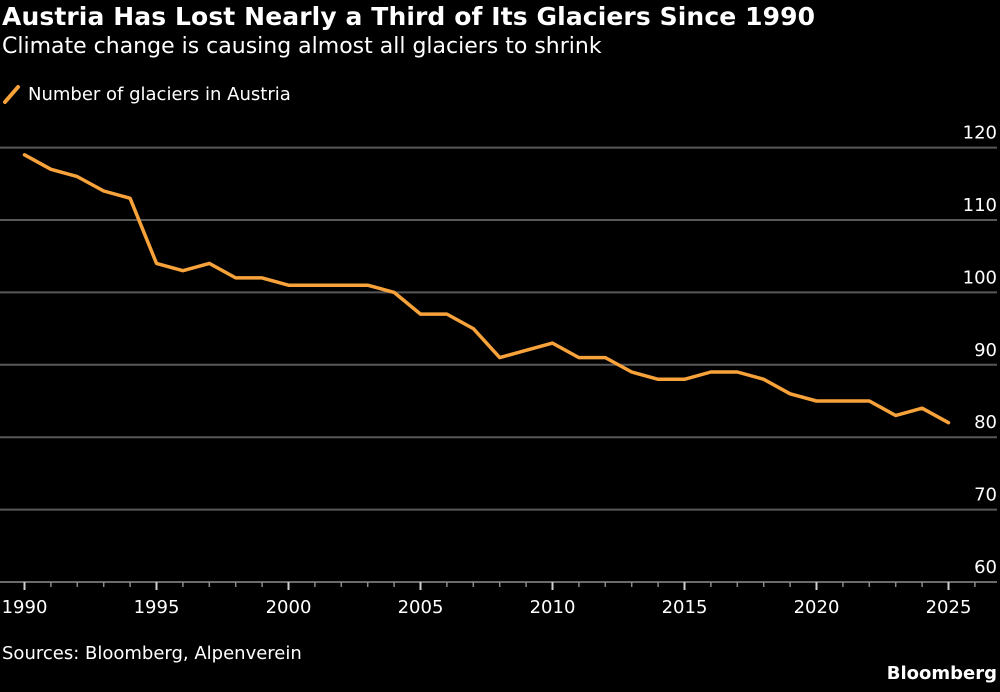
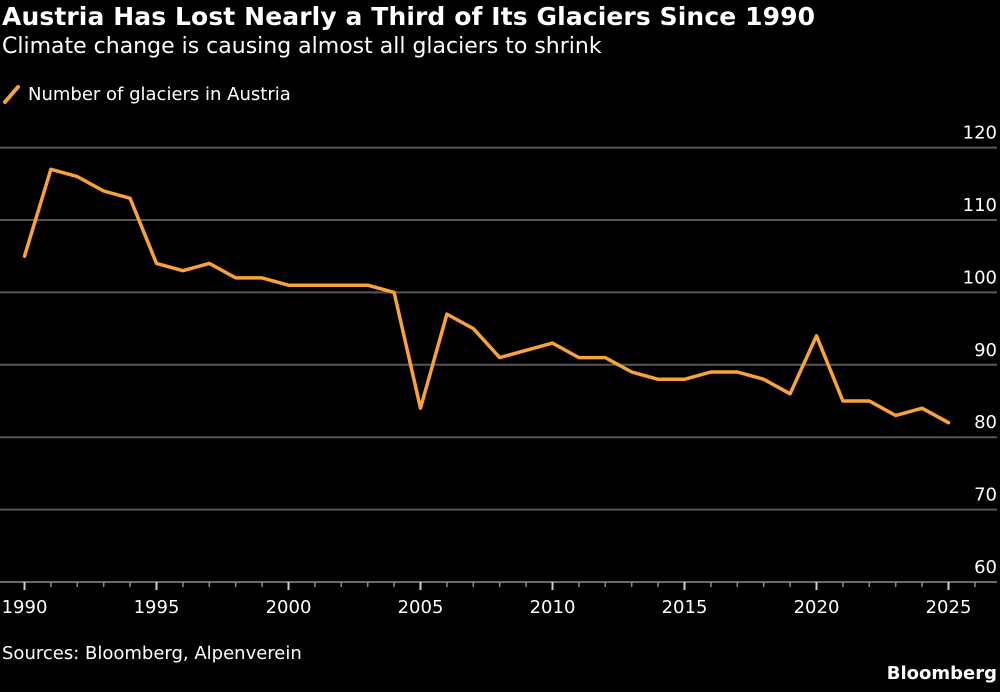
1990: 119 -> 105
2005: 97 -> 84
2020: 85 -> 94
